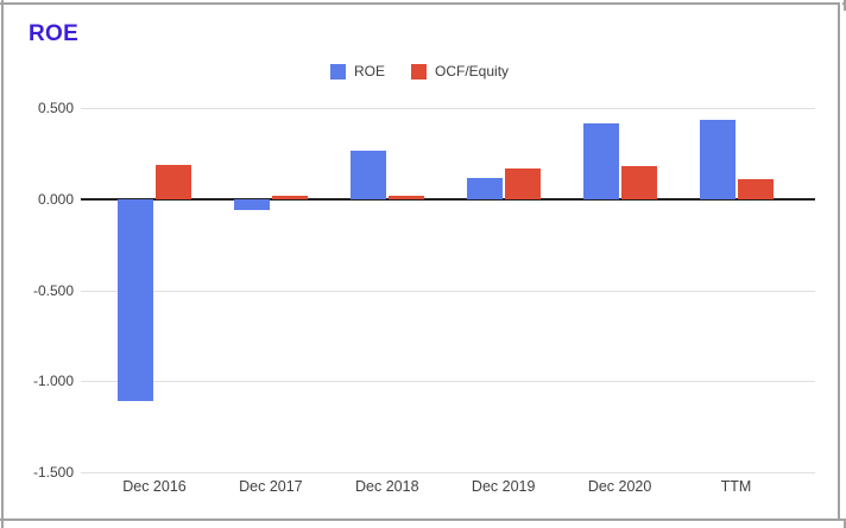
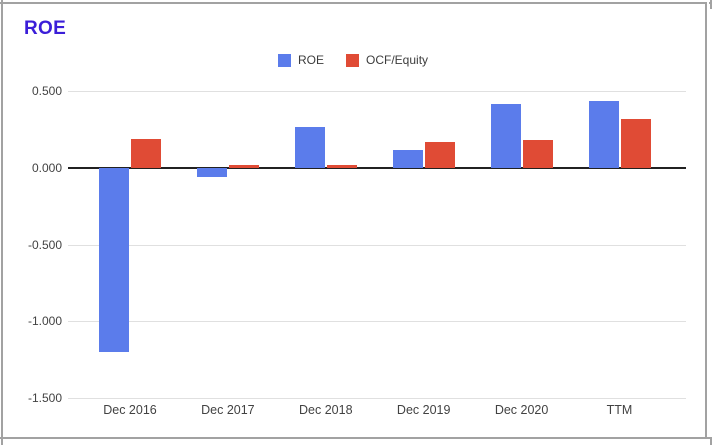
ROE/Dec 2016: -1.11 -> -1.20
OCF/Equity/TTM: 0.11 -> 0.32
